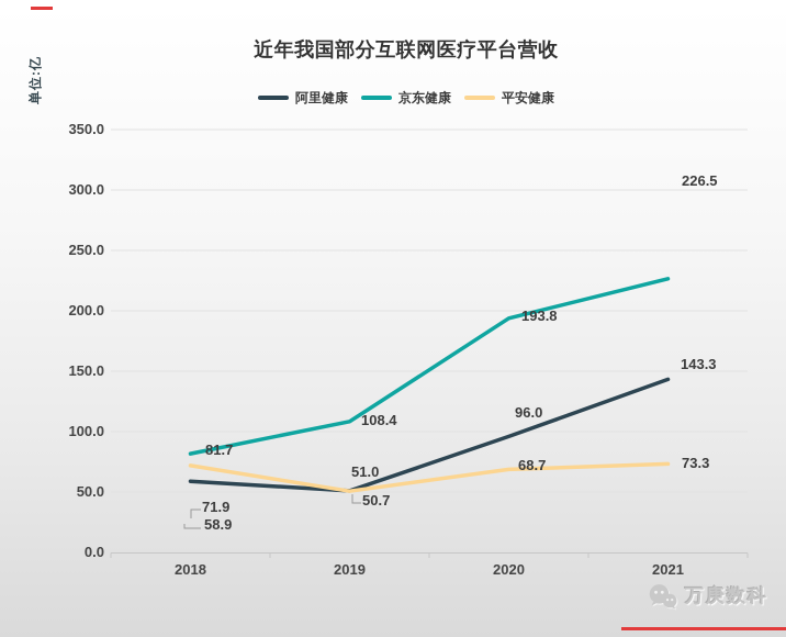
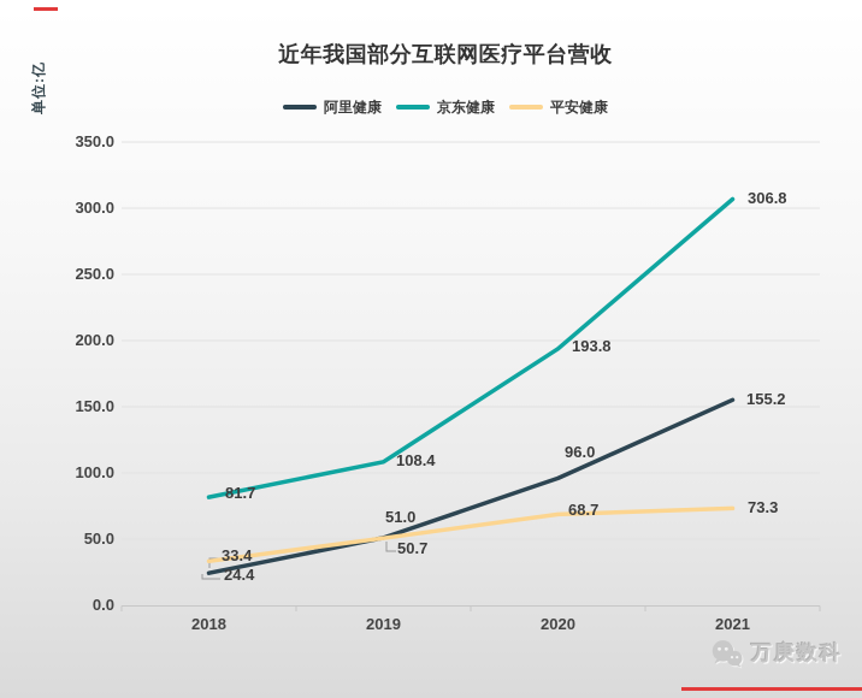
阿里健康/2018: 58.9 -> 24.4
平安健康/2018: 71.9 -> 33.4
阿里健康/2021: 143.3 -> 155.2
京东健康/2021: 226.5 -> 306.8
